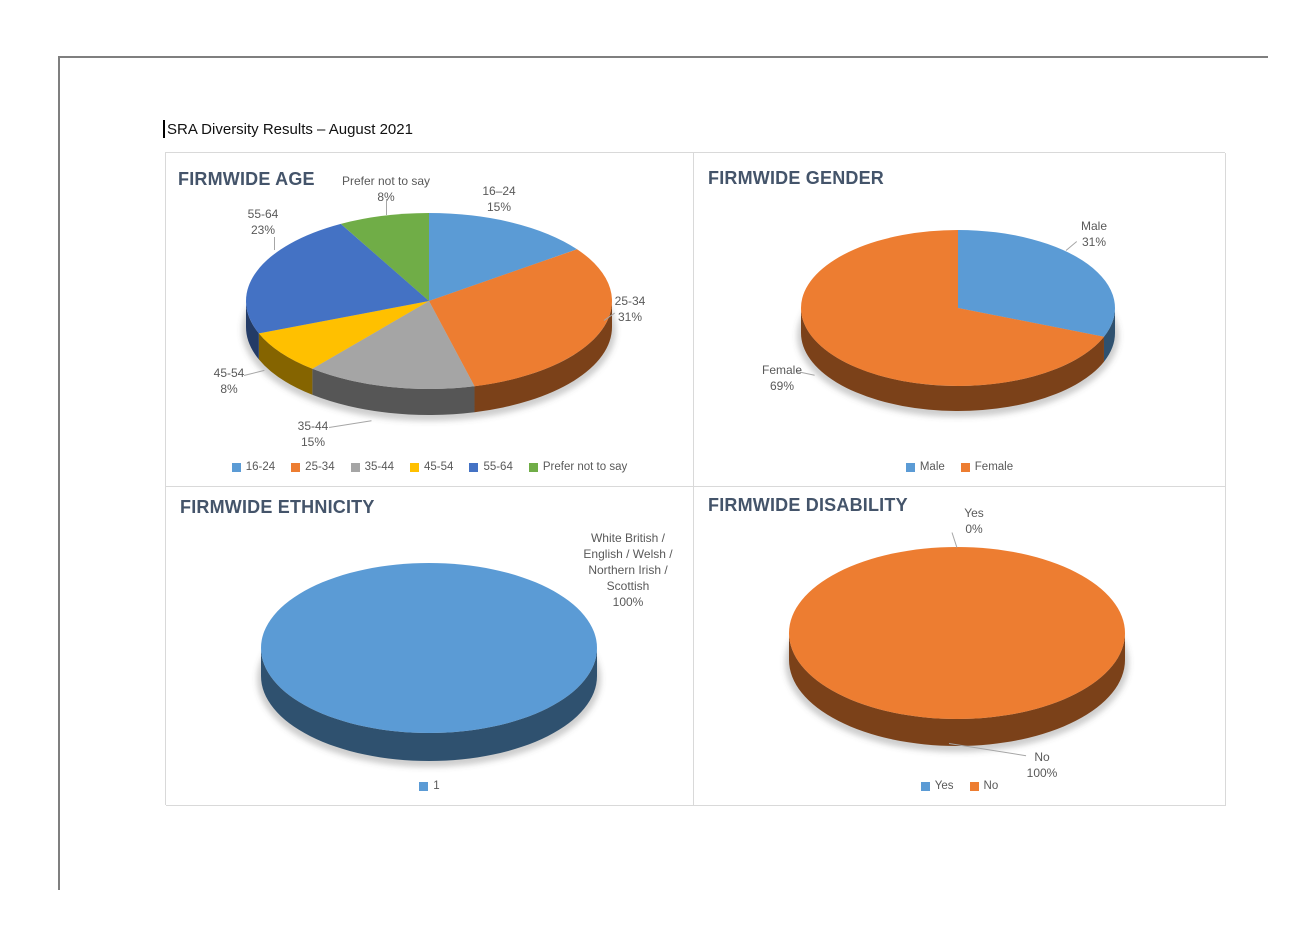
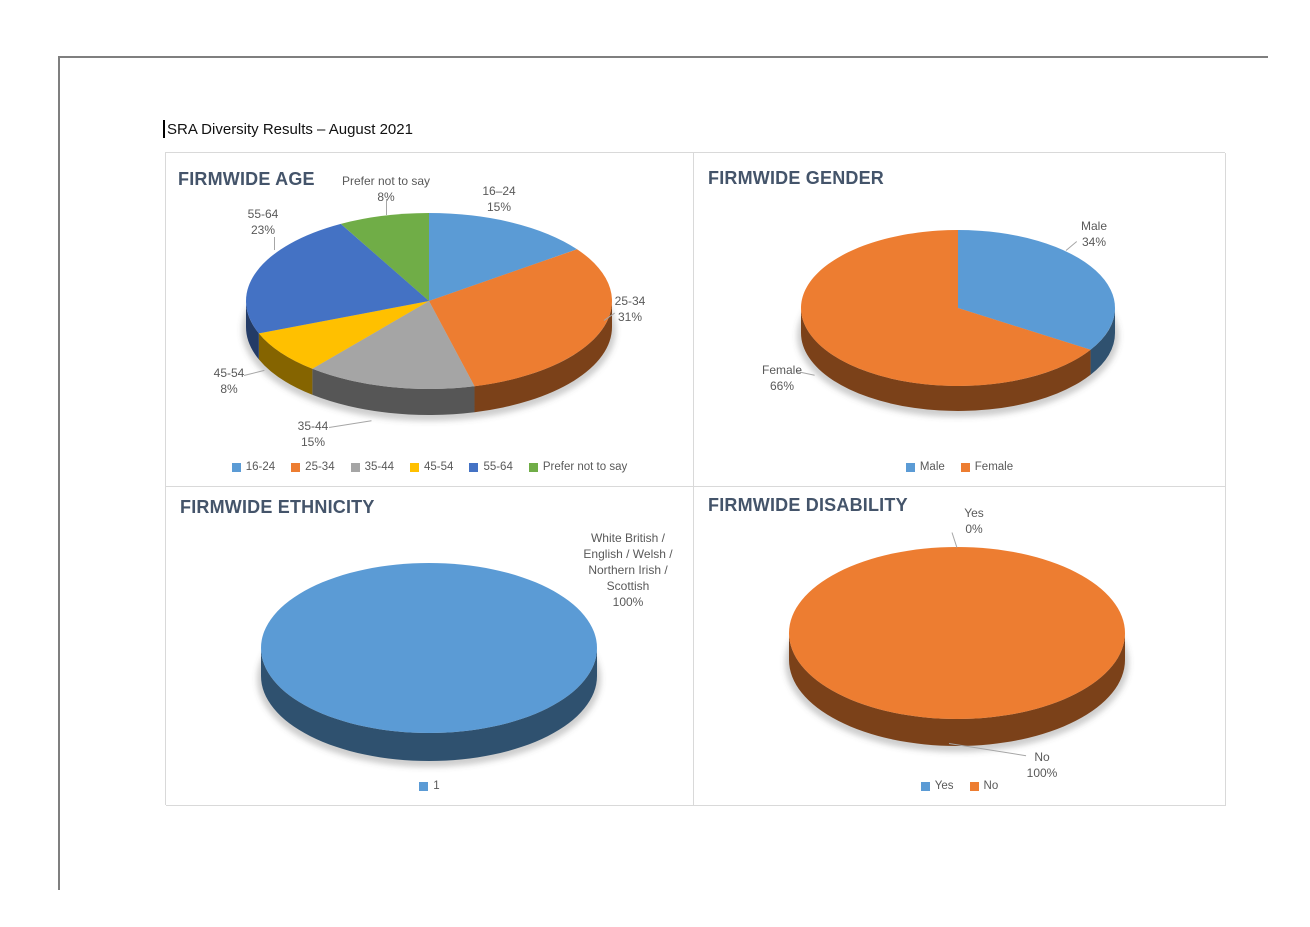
FIRMWIDE GENDER/Male: 31% -> 34%
FIRMWIDE GENDER/Female: 69% -> 66%
